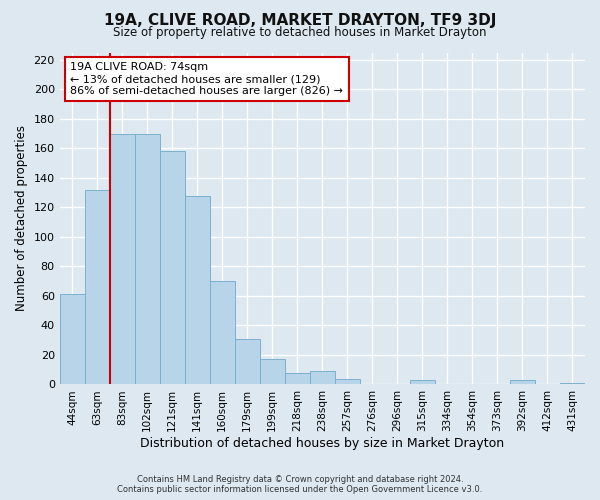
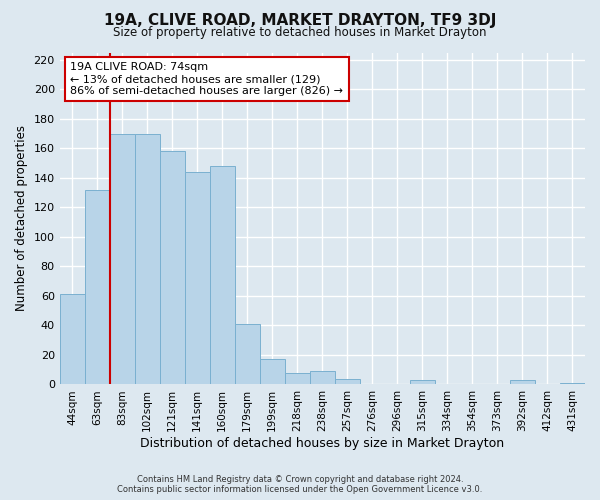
141sqm: 128 -> 144
160sqm: 70 -> 148
179sqm: 31 -> 41
